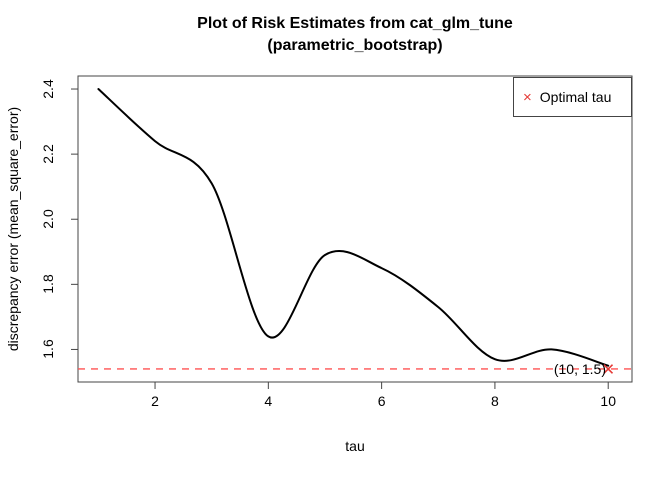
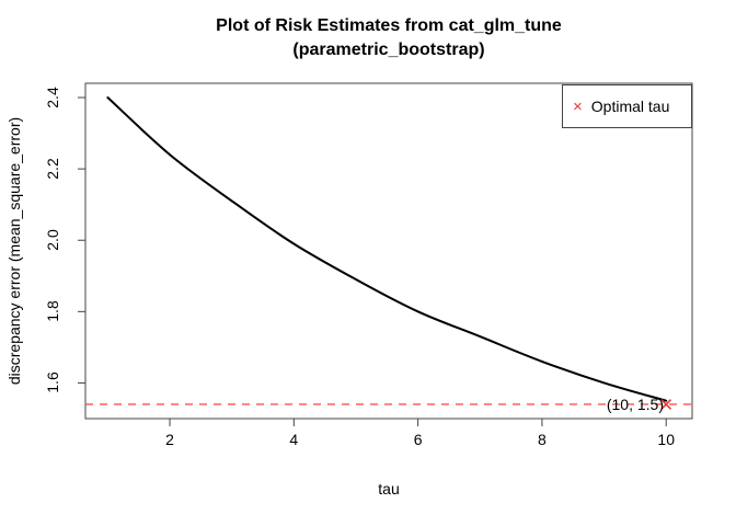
4: 1.64 -> 1.99
6: 1.85 -> 1.80
8: 1.57 -> 1.66
